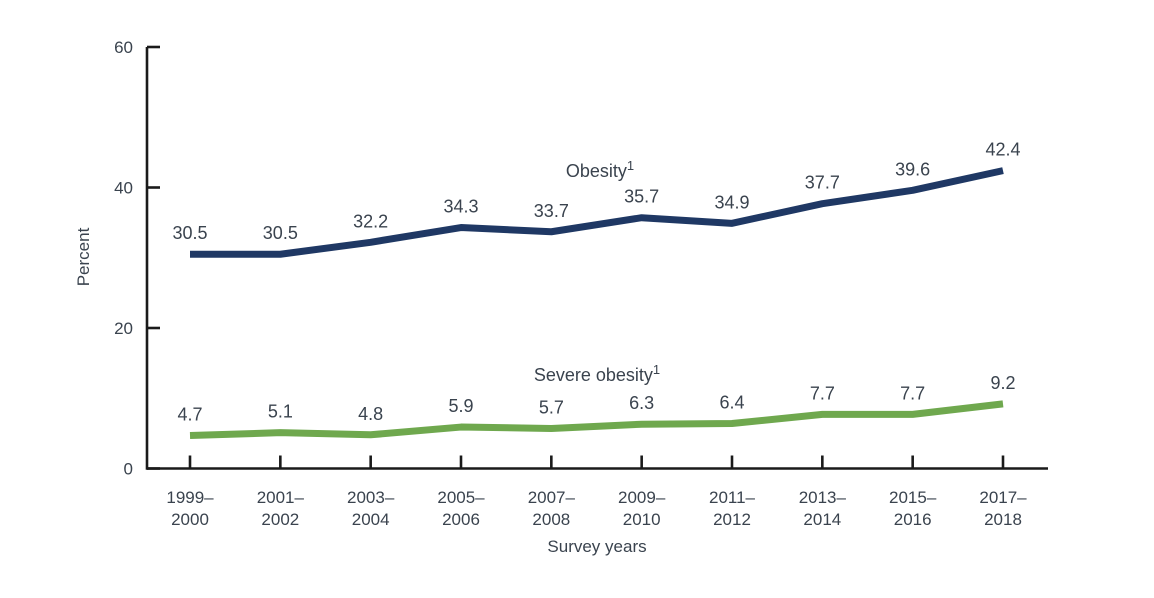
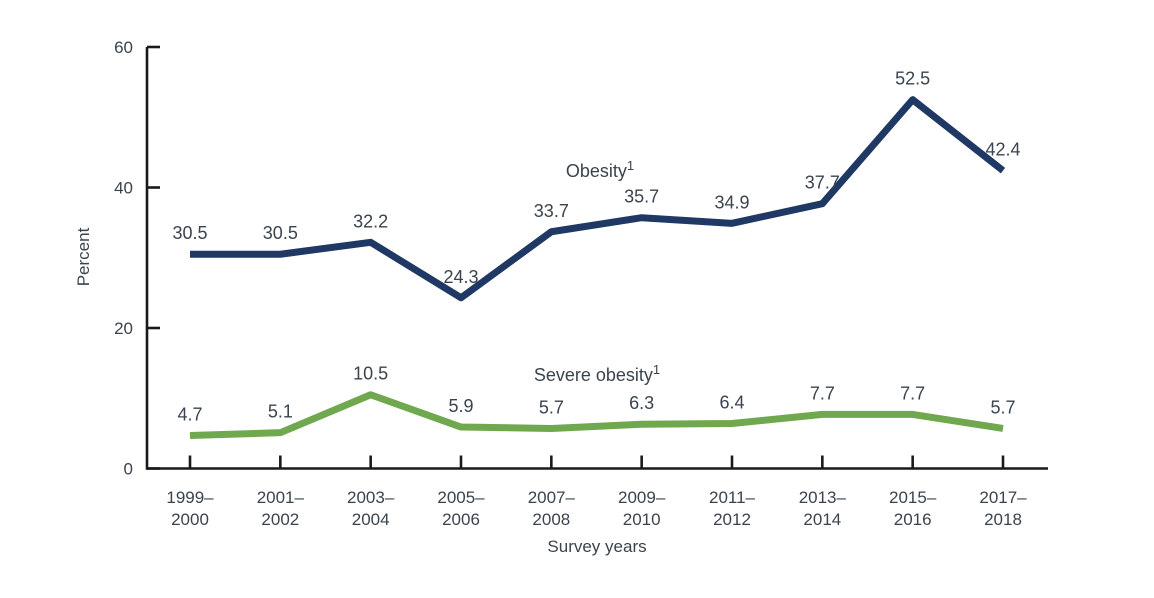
Severe obesity/2003–2004: 4.8 -> 10.5
Obesity/2005–2006: 34.3 -> 24.3
Obesity/2015–2016: 39.6 -> 52.5
Severe obesity/2017–2018: 9.2 -> 5.7
